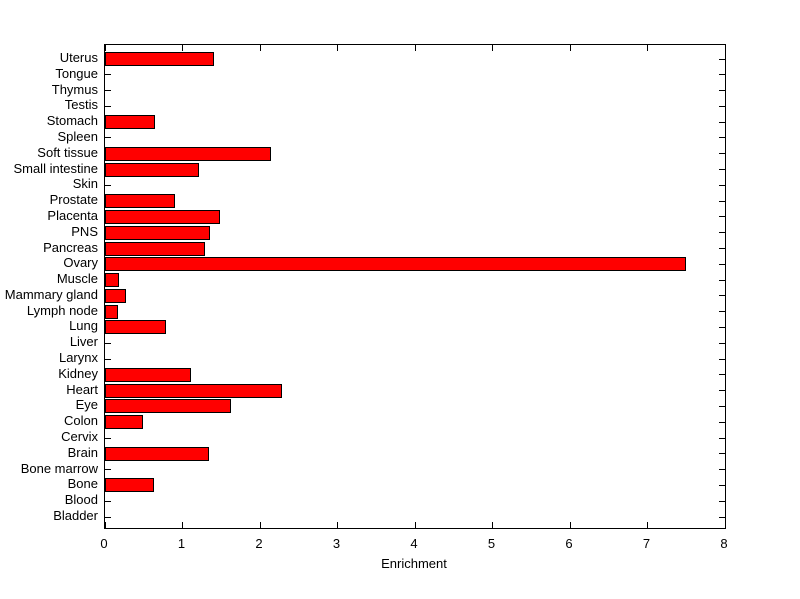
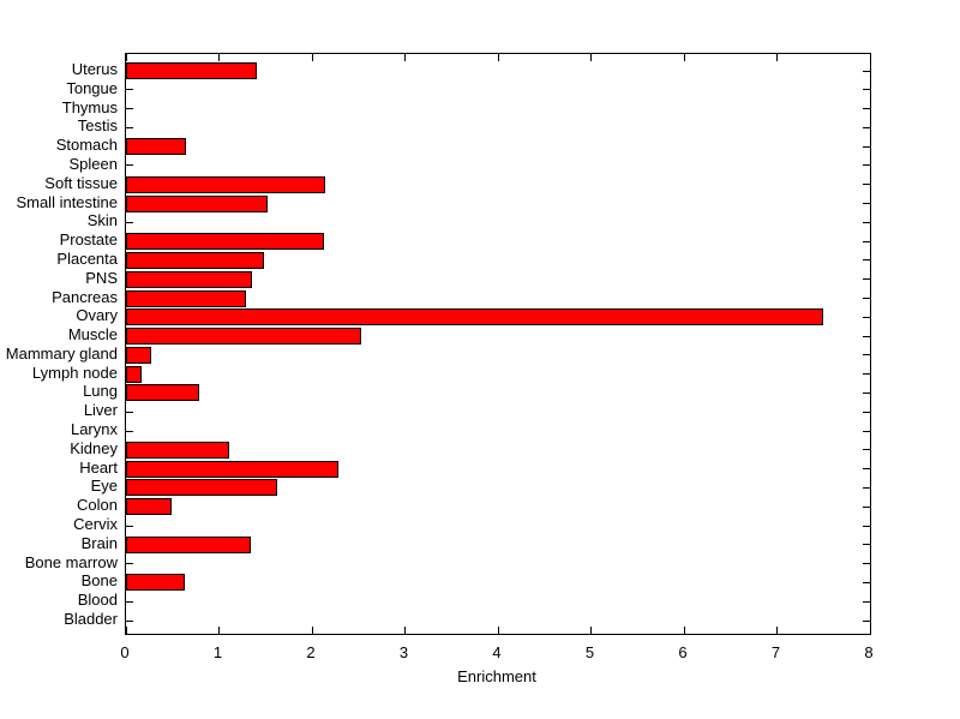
Small intestine: 1.2 -> 1.5
Prostate: 0.9 -> 2.1
Muscle: 0.2 -> 2.5
